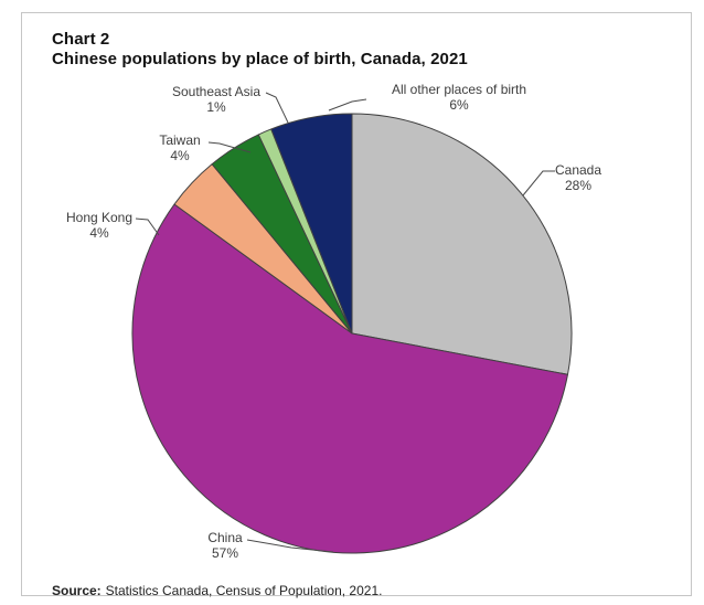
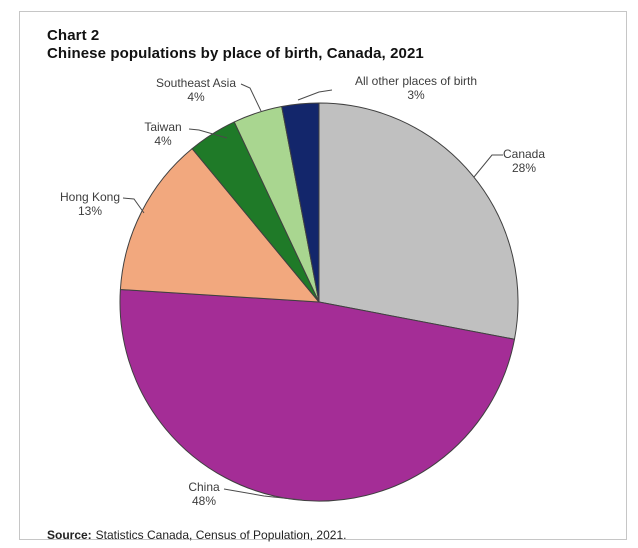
China: 57% -> 48%
Hong Kong: 4% -> 13%
Southeast Asia: 1% -> 4%
All other places of birth: 6% -> 3%
